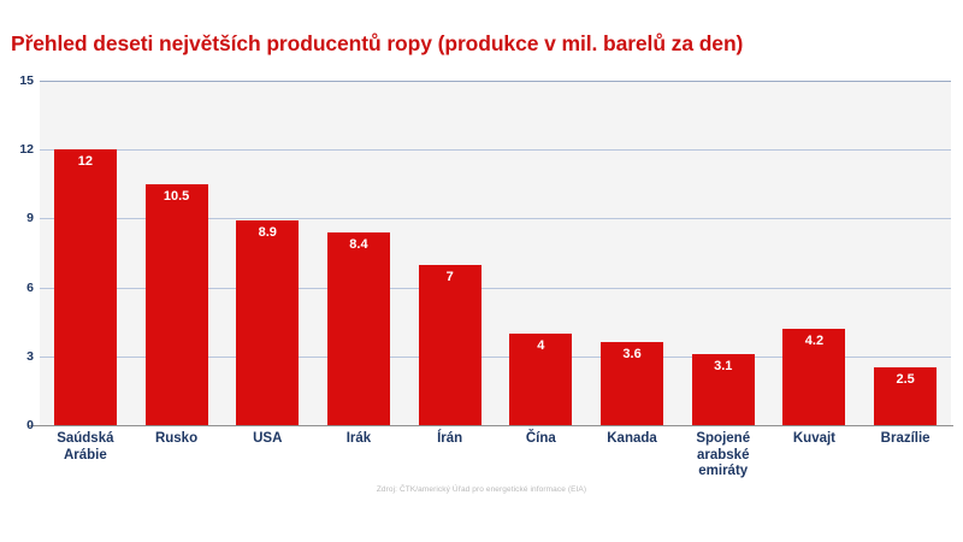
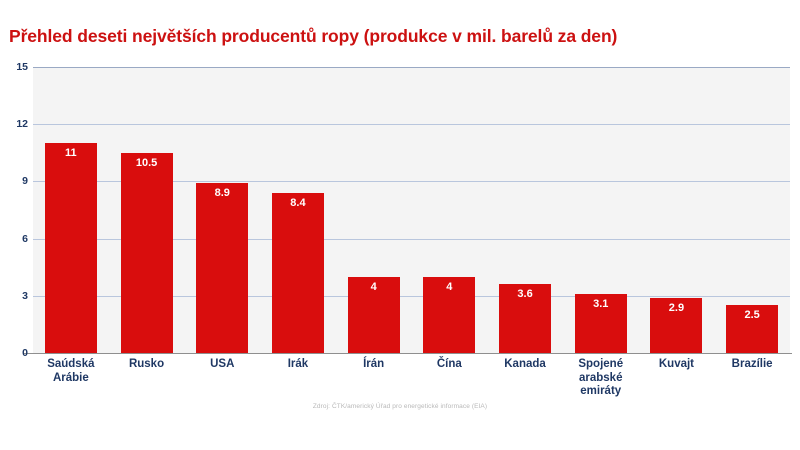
Saúdská Arábie: 12 -> 11
Írán: 7 -> 4
Kuvajt: 4.2 -> 2.9
